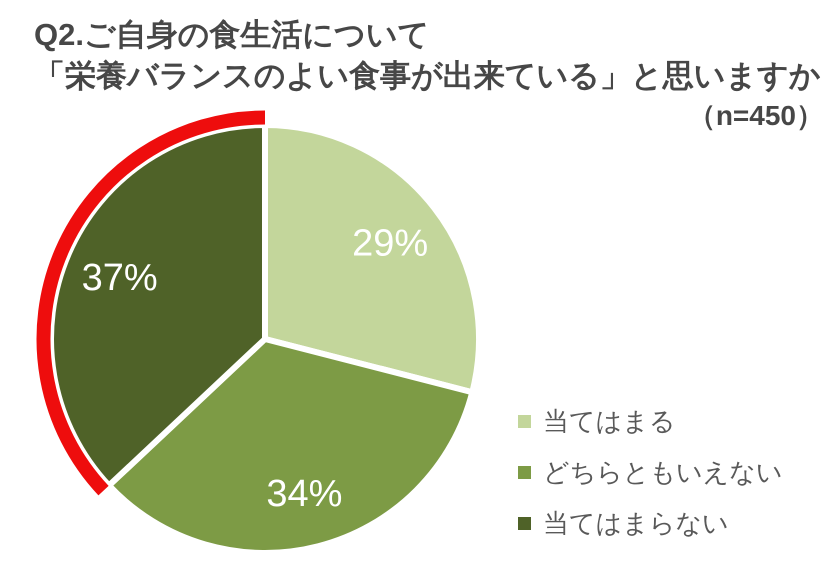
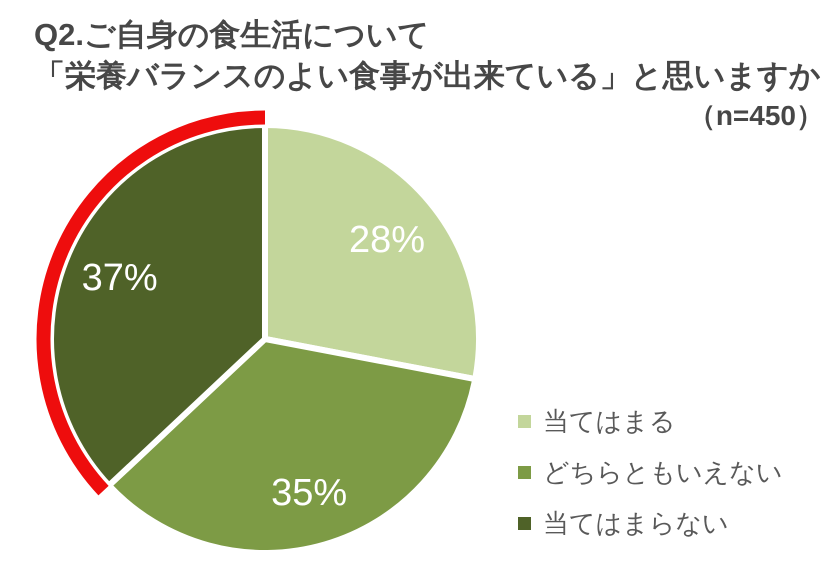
当てはまる: 29% -> 28%
どちらともいえない: 34% -> 35%
